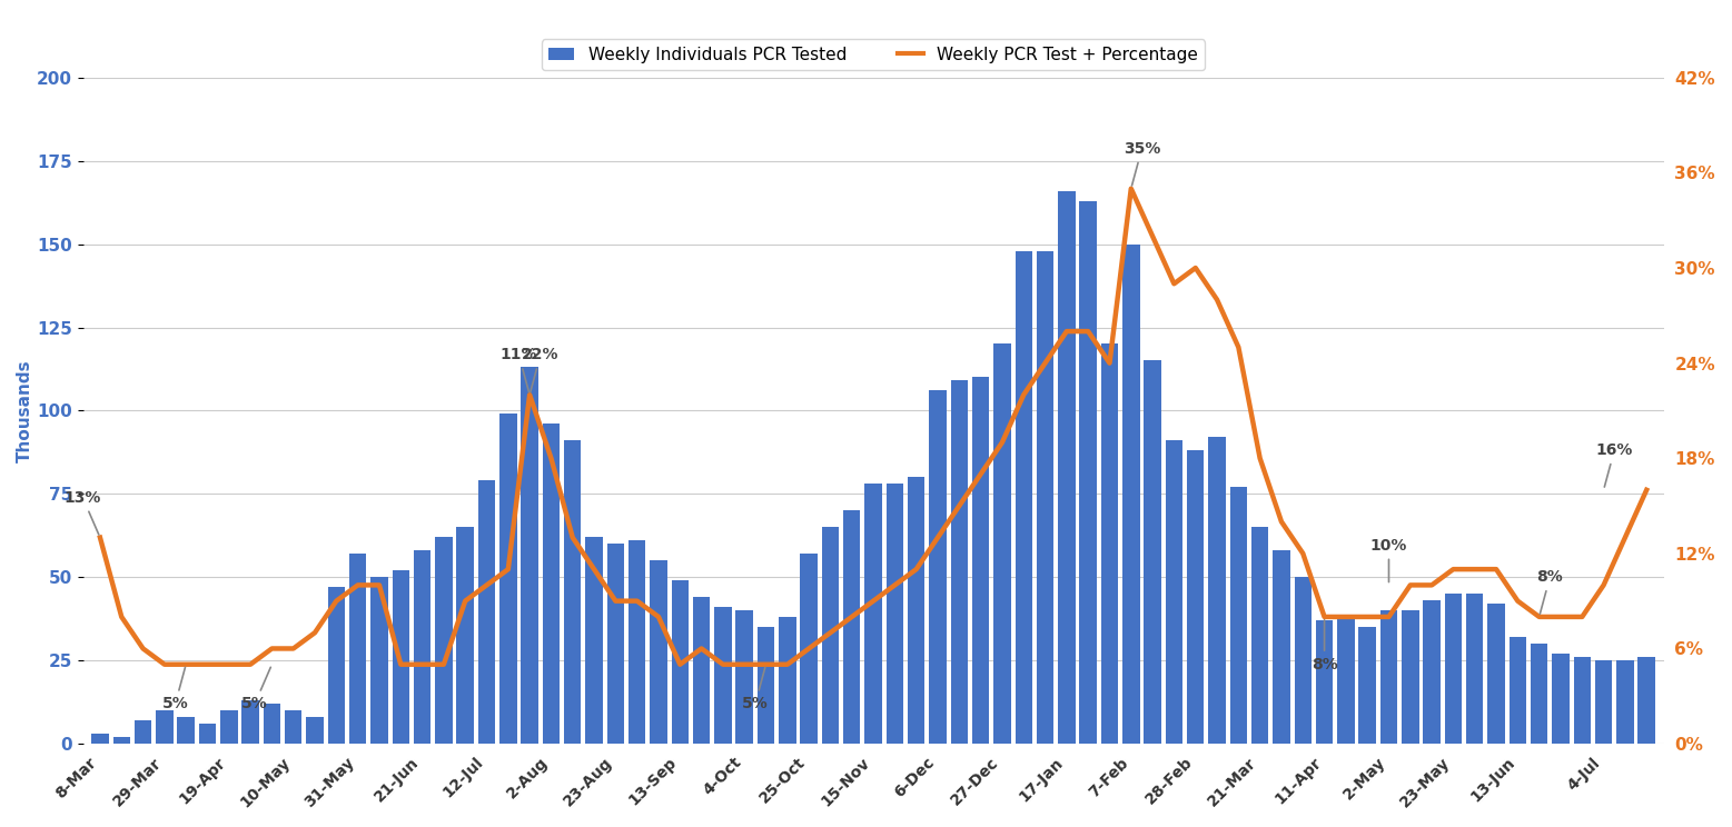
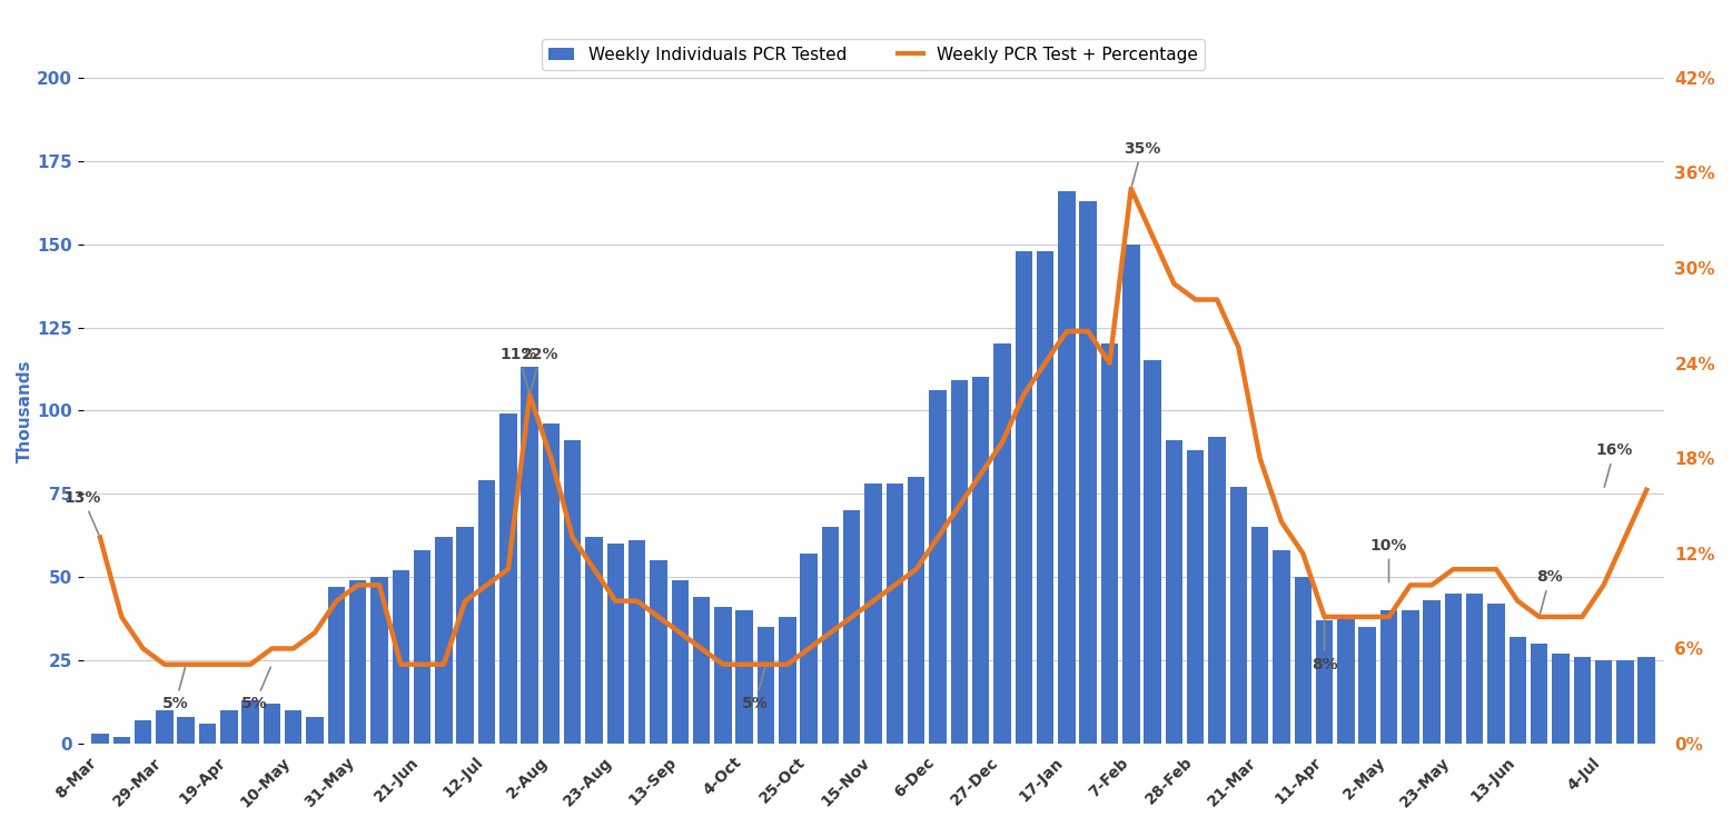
Weekly Individuals PCR Tested/31-May: 57 -> 49
Weekly PCR Test + Percentage/13-Sep: 5% -> 7%
Weekly PCR Test + Percentage/28-Feb: 30% -> 28%
